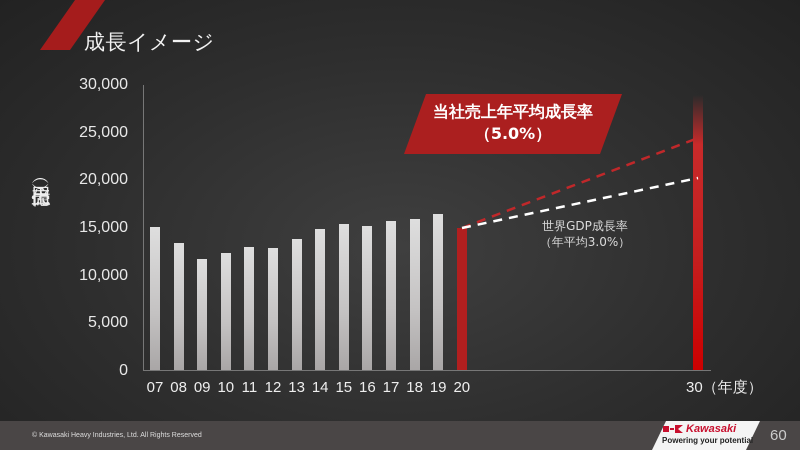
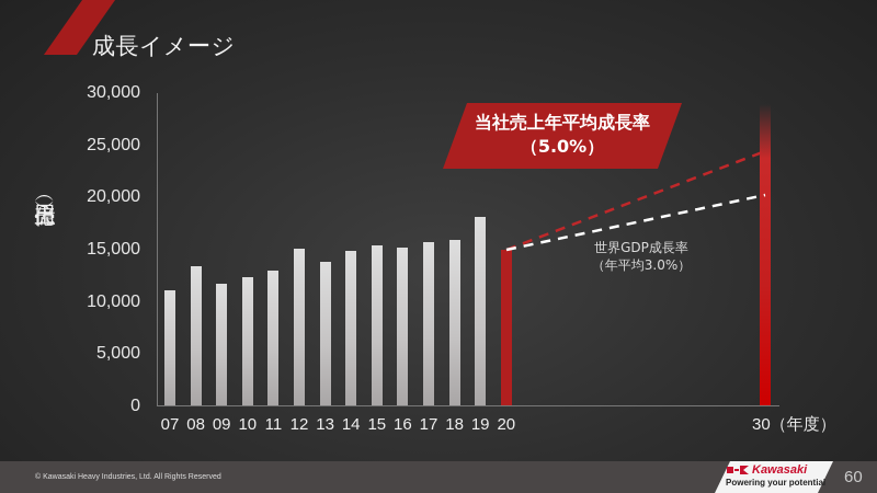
07: 15000 -> 11000
12: 13000 -> 15000
19: 16000 -> 18000
